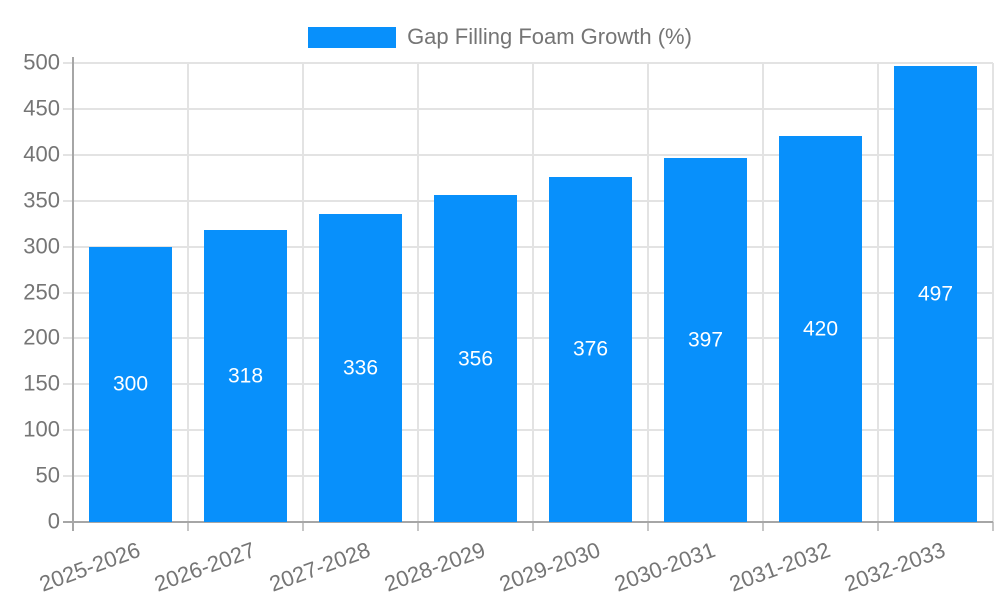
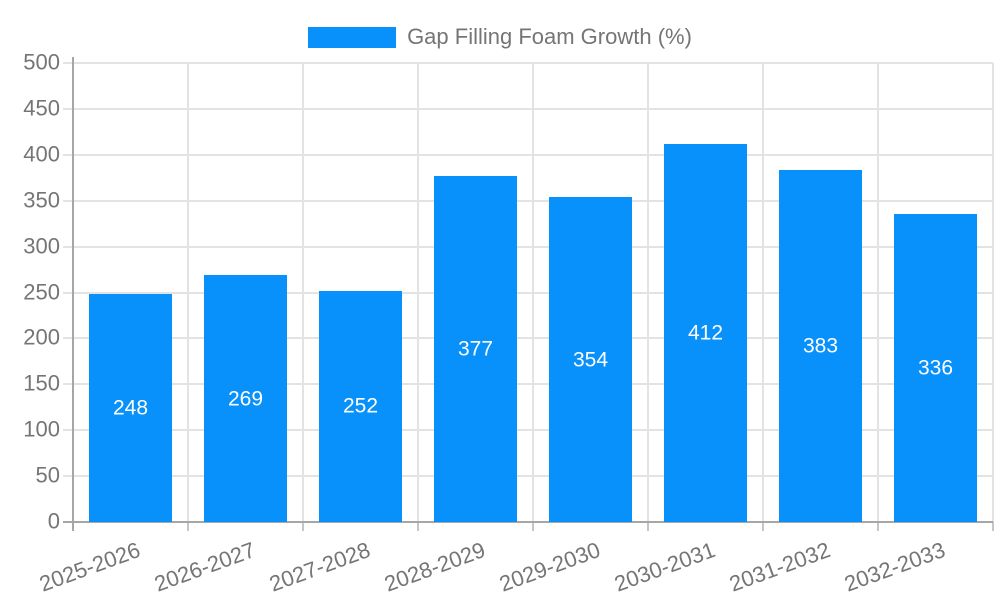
2025-2026: 300 -> 248
2026-2027: 318 -> 269
2027-2028: 336 -> 252
2028-2029: 356 -> 377
2029-2030: 376 -> 354
2030-2031: 397 -> 412
2031-2032: 420 -> 383
2032-2033: 497 -> 336
